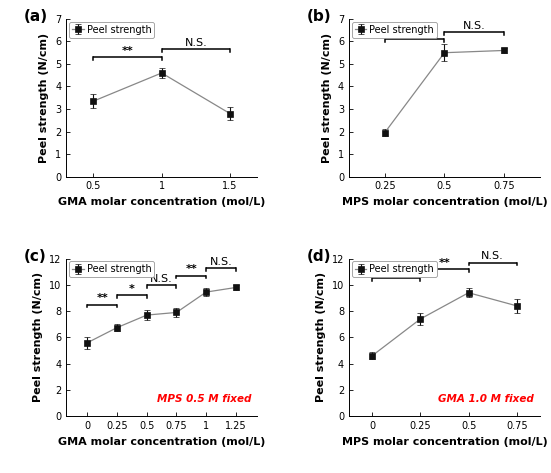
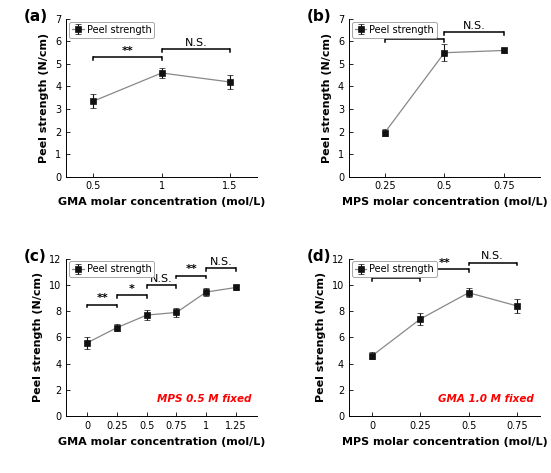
1.5: 2.80 -> 4.20
